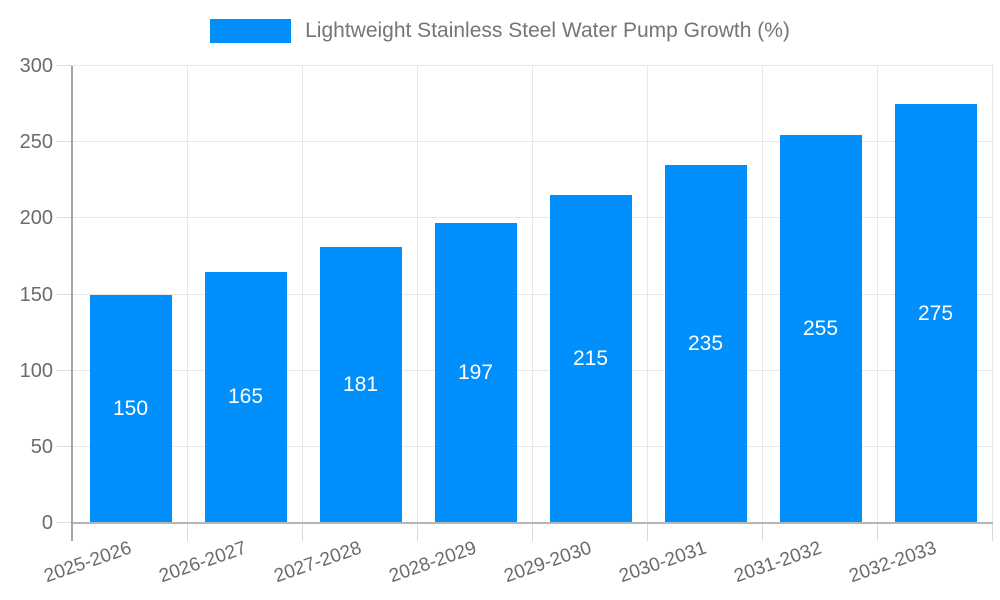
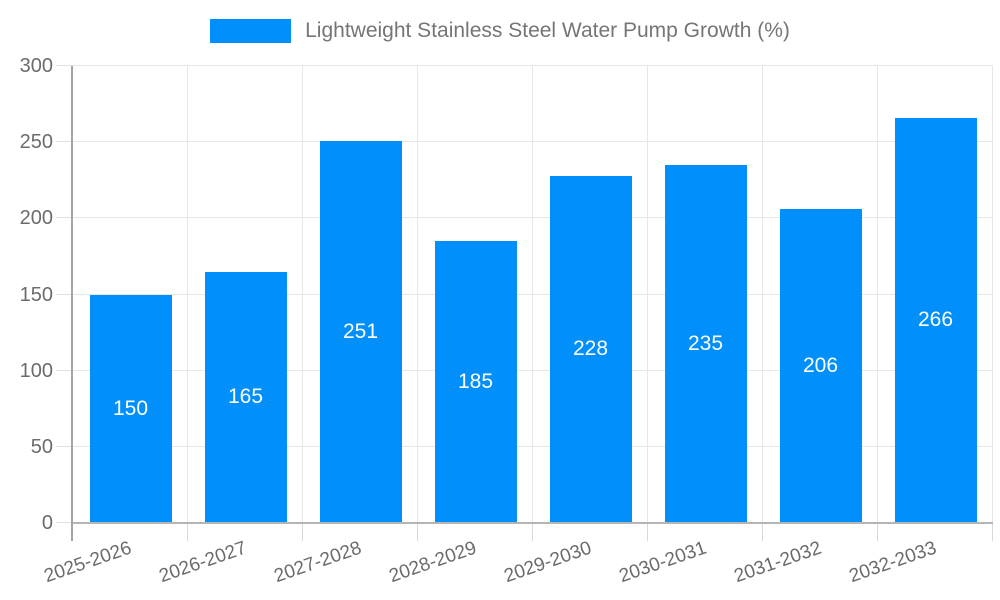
2027-2028: 181 -> 251
2028-2029: 197 -> 185
2029-2030: 215 -> 228
2031-2032: 255 -> 206
2032-2033: 275 -> 266
